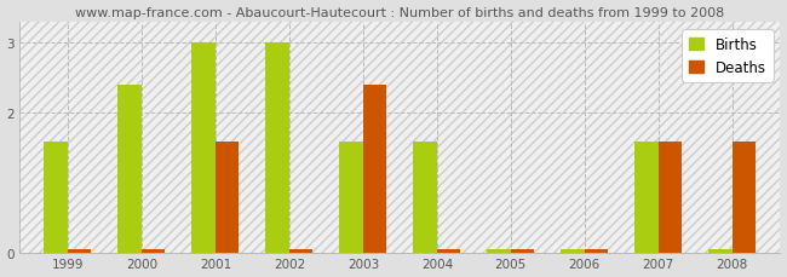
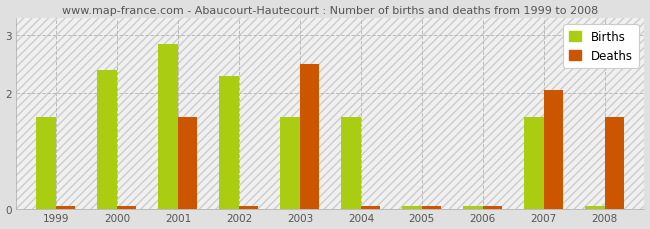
Births/2001: 3.00 -> 2.86
Births/2002: 3.00 -> 2.30
Deaths/2003: 2.40 -> 2.50
Deaths/2007: 1.60 -> 2.06
